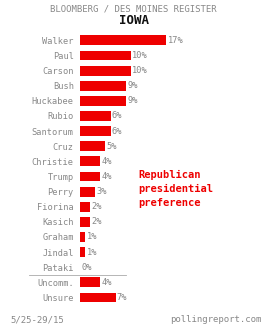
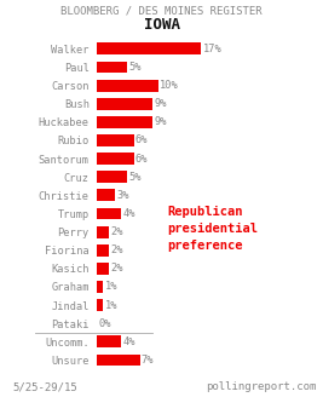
Paul: 10% -> 5%
Christie: 4% -> 3%
Perry: 3% -> 2%
